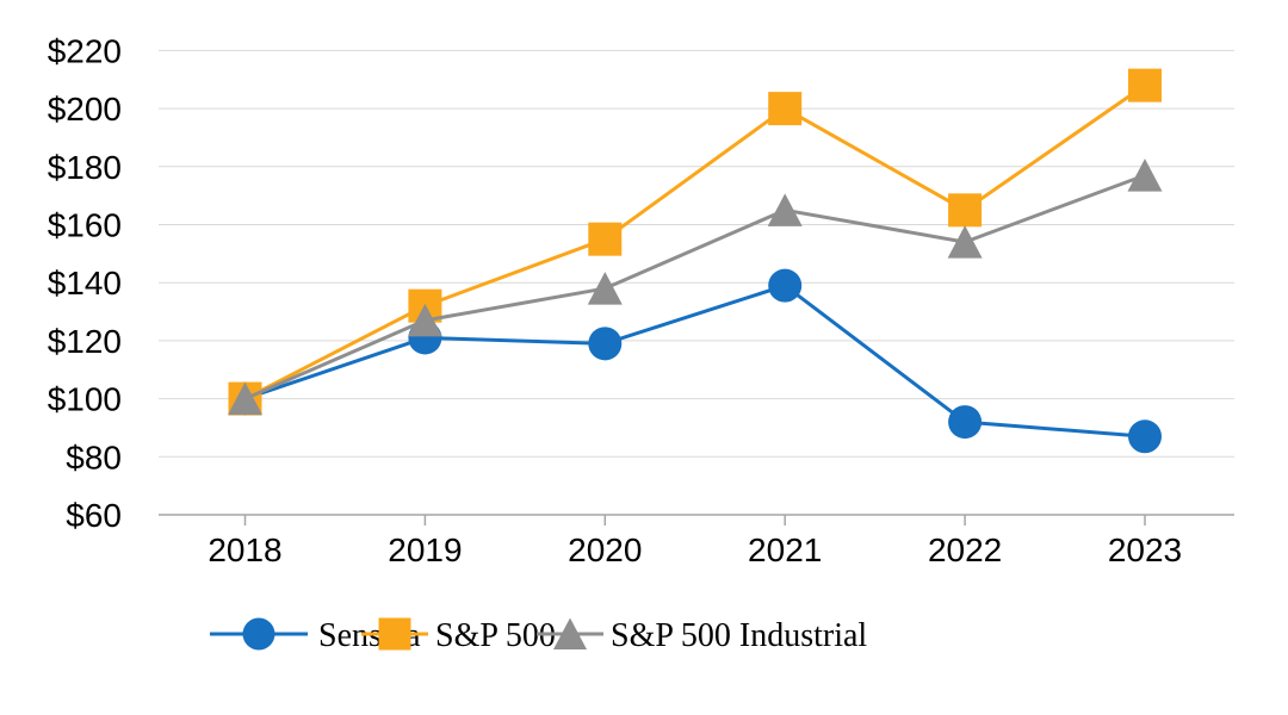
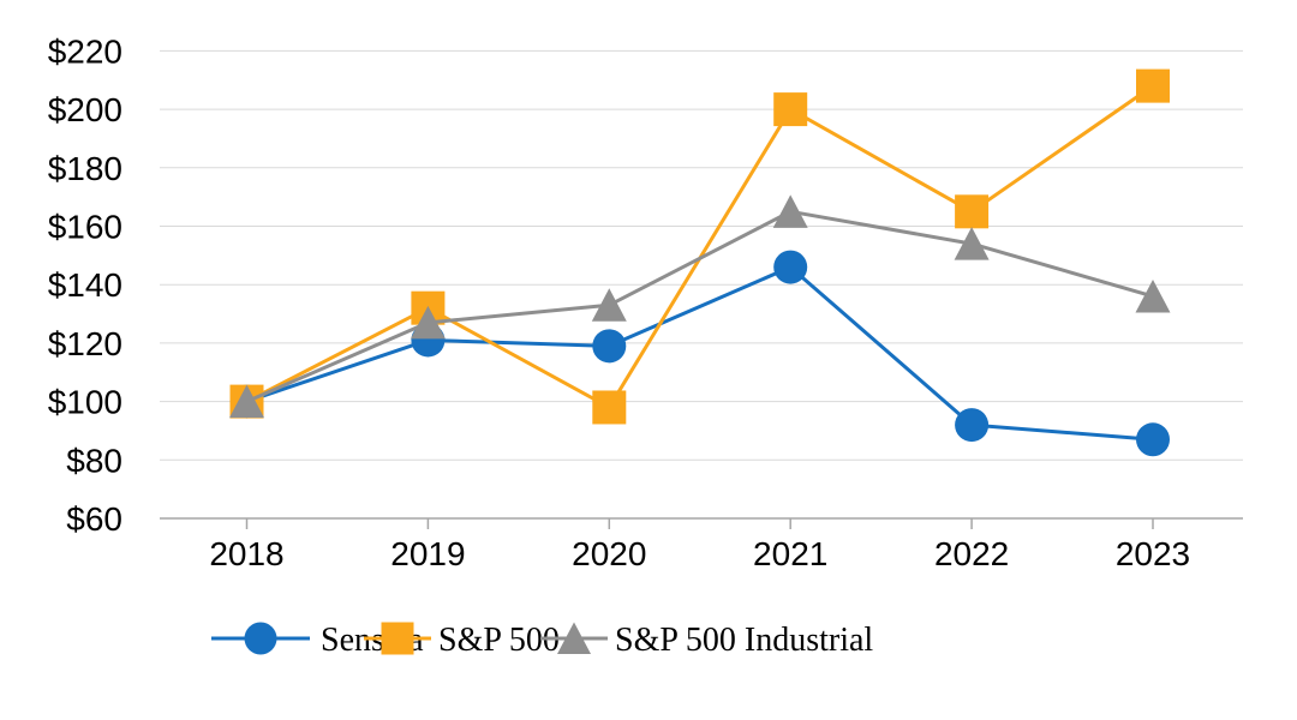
S&P 500/2020: $155 -> $98
S&P 500 Industrial/2020: $138 -> $133
Sensata/2021: $139 -> $146
S&P 500 Industrial/2023: $177 -> $136
